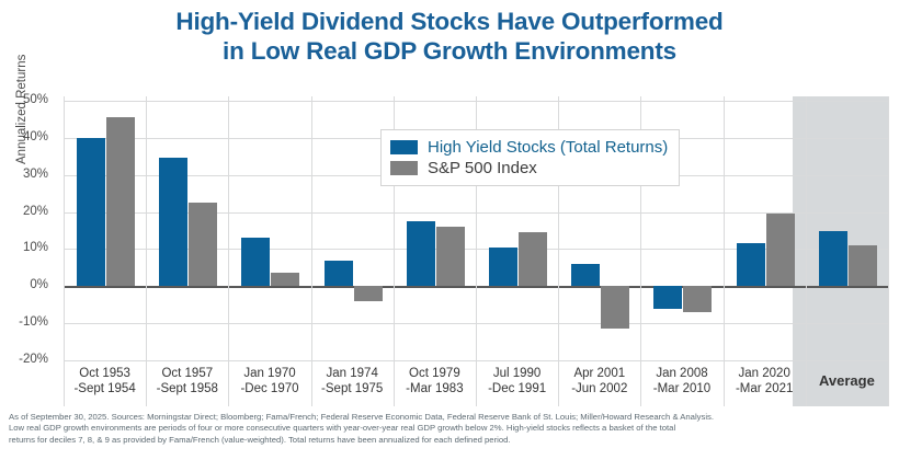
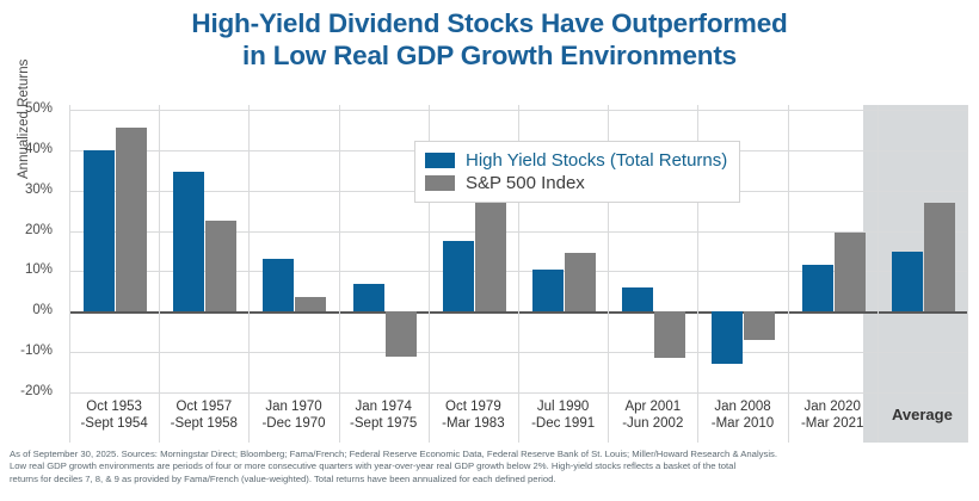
S&P 500 Index/Jan 1974 -Sept 1975: -4% -> -11%
S&P 500 Index/Oct 1979 -Mar 1983: 16% -> 27%
High Yield Stocks (Total Returns)/Jan 2008 -Mar 2010: -6% -> -13%
S&P 500 Index/Average: 11% -> 27%
